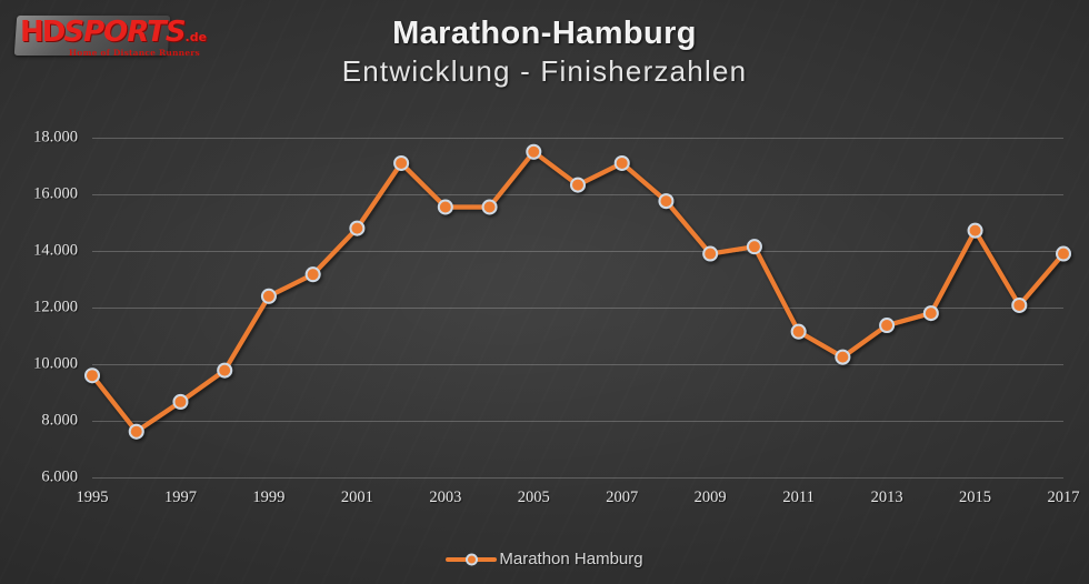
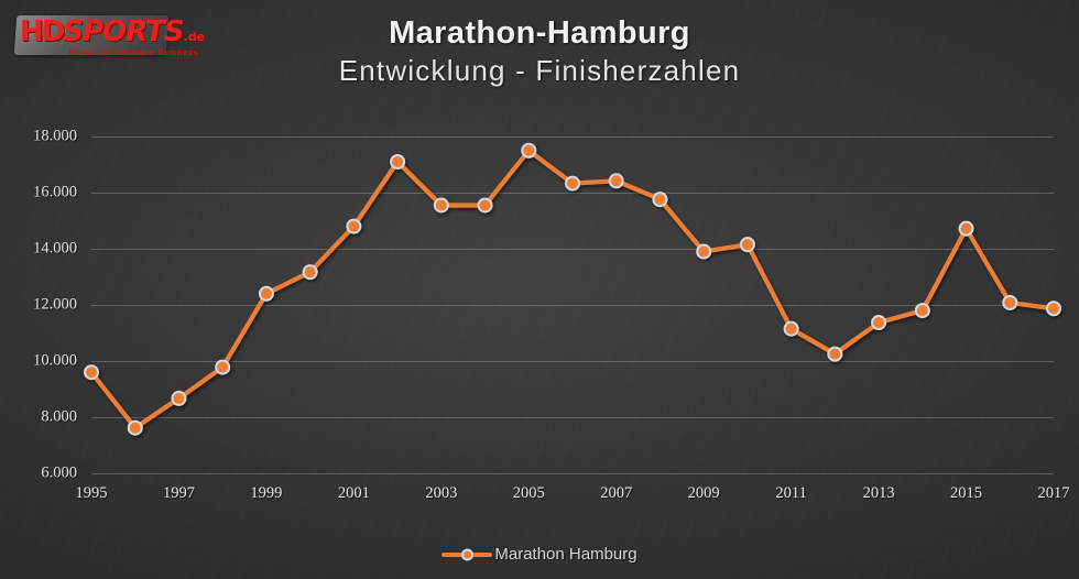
2007: 17100 -> 16400
2017: 13900 -> 11900
